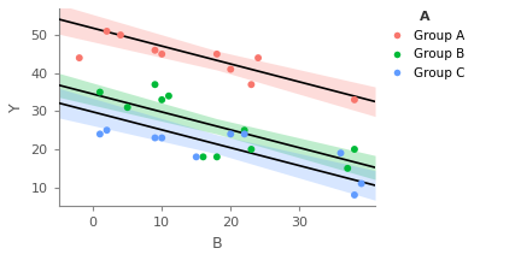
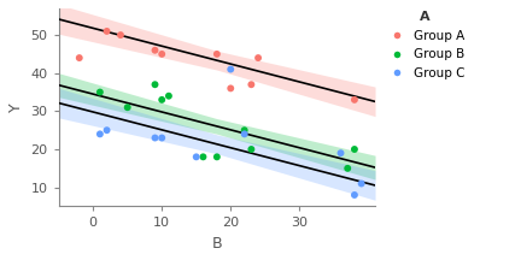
Group A/20: 41 -> 36
Group C/20: 24 -> 41
